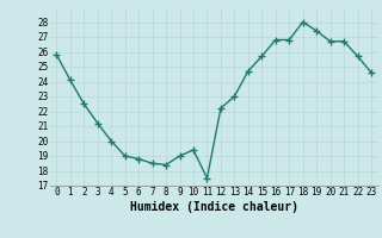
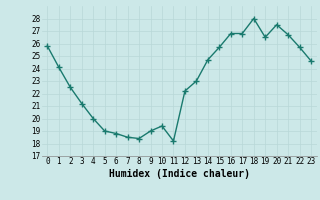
11: 17.5 -> 18.2
19: 27.4 -> 26.5
20: 26.7 -> 27.5
